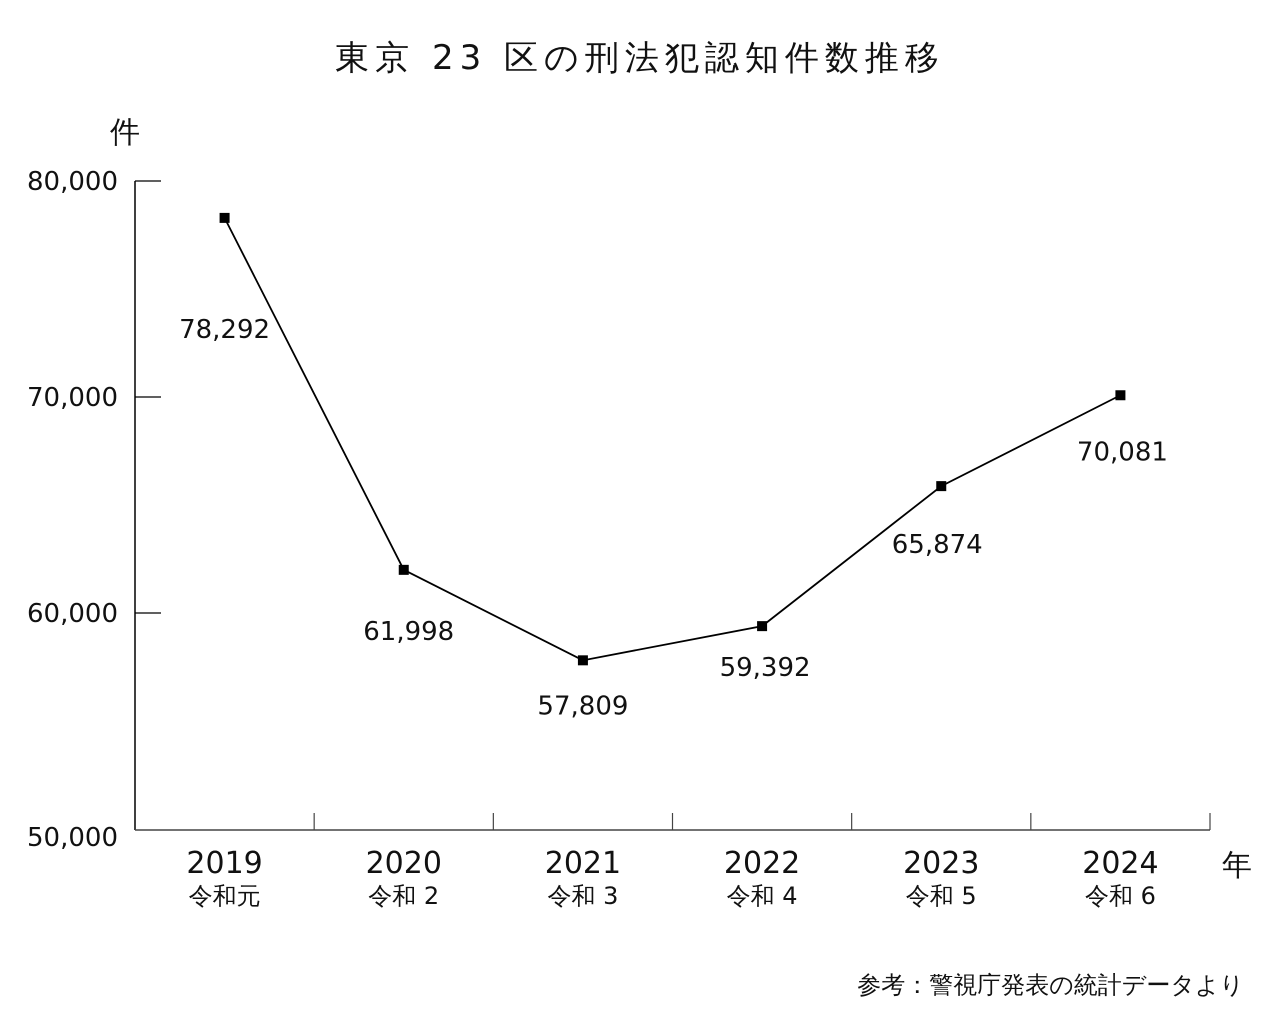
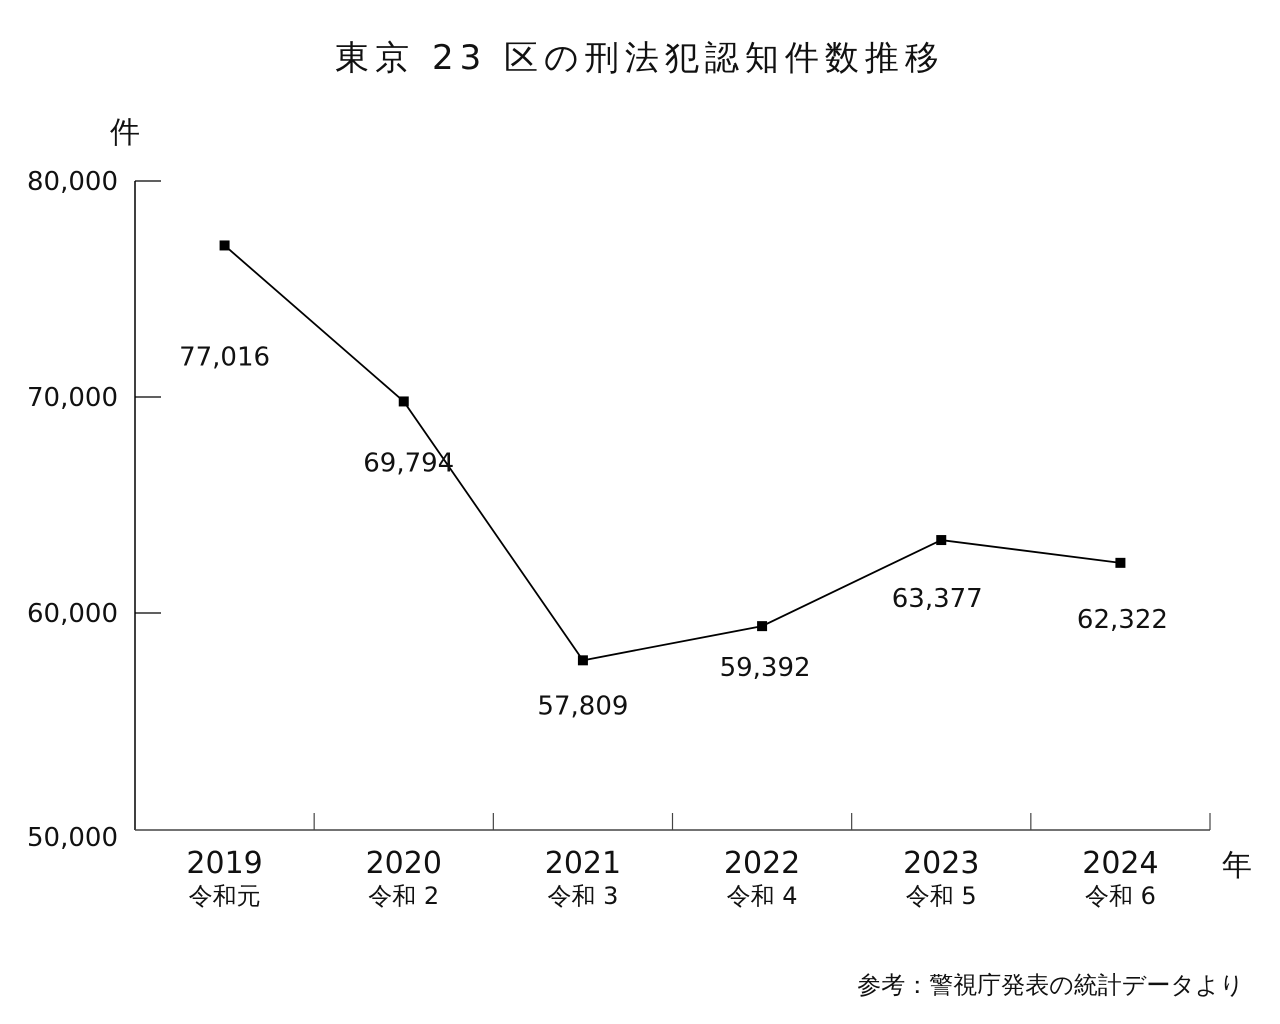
2019: 78,292 -> 77,016
2020: 61,998 -> 69,794
2023: 65,874 -> 63,377
2024: 70,081 -> 62,322
